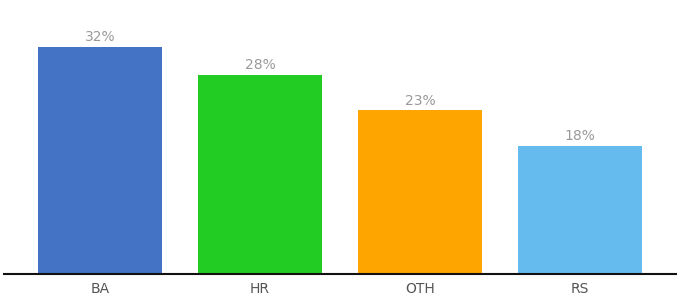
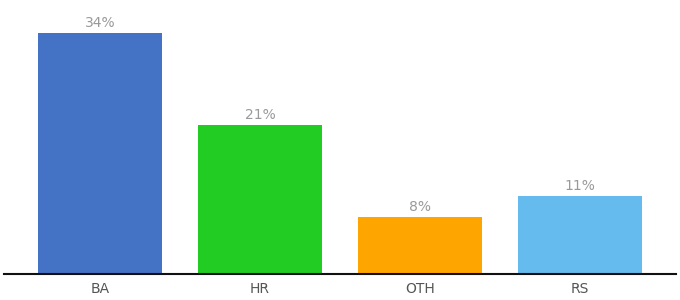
BA: 32% -> 34%
HR: 28% -> 21%
OTH: 23% -> 8%
RS: 18% -> 11%
